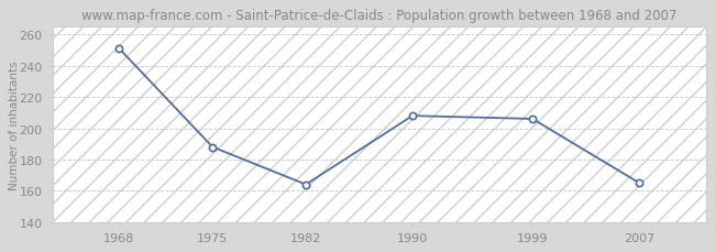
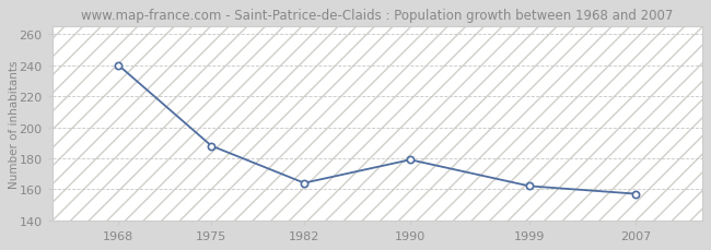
1968: 251 -> 240
1990: 208 -> 179
1999: 206 -> 162
2007: 165 -> 157
